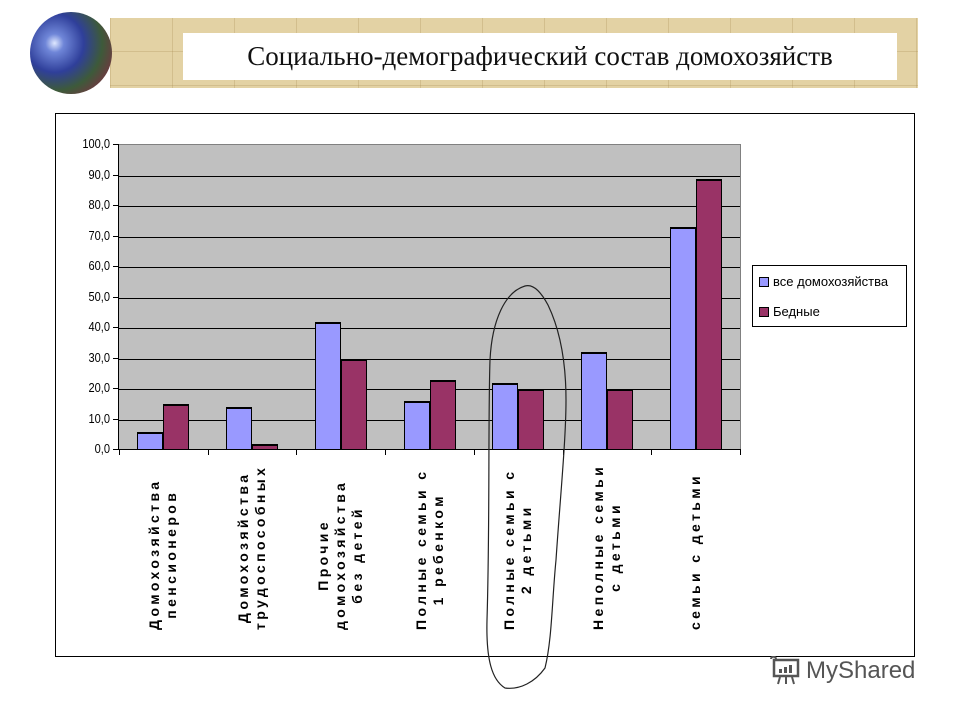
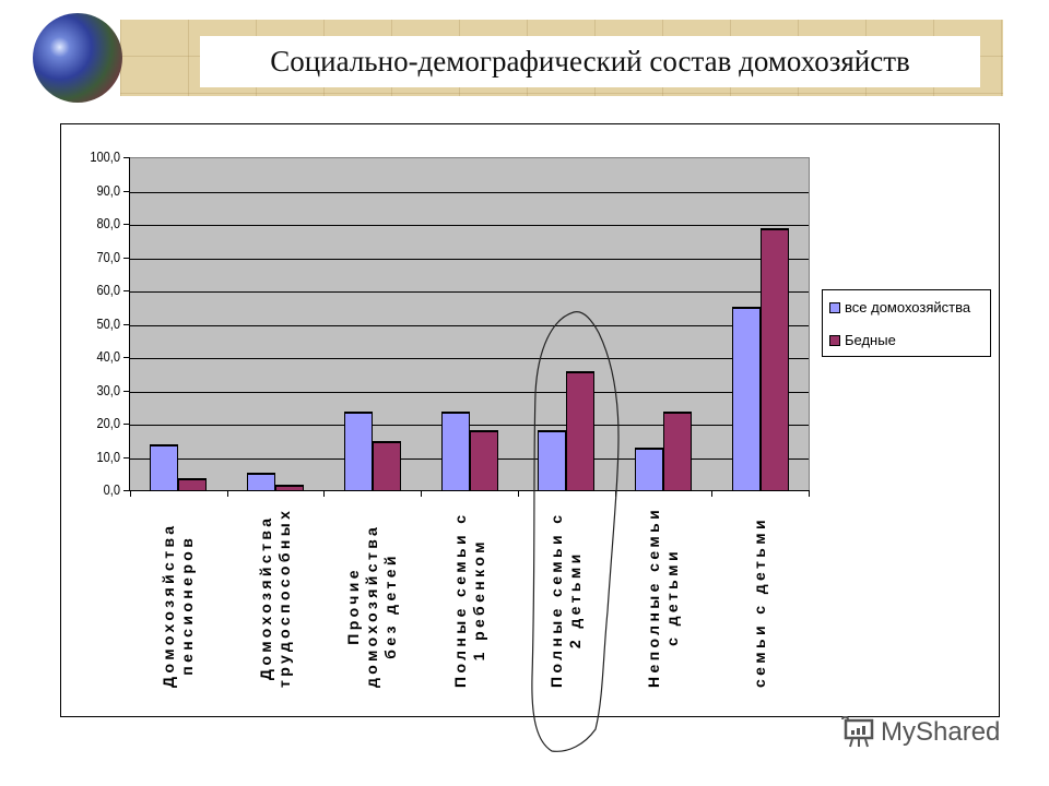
все домохозяйства/Домохозяйства пенсионеров: 6 -> 14
Бедные/Домохозяйства пенсионеров: 15 -> 4
все домохозяйства/Домохозяйства трудоспособных: 14 -> 6
все домохозяйства/Прочие домохозяйства без детей: 42 -> 24
Бедные/Прочие домохозяйства без детей: 30 -> 15
все домохозяйства/Полные семьи с 1 ребенком: 16 -> 24
Бедные/Полные семьи с 1 ребенком: 23 -> 18
все домохозяйства/Полные семьи с 2 детьми: 22 -> 18
Бедные/Полные семьи с 2 детьми: 20 -> 36
все домохозяйства/Неполные семьи с детьми: 32 -> 13
Бедные/Неполные семьи с детьми: 20 -> 24
все домохозяйства/семьи с детьми: 73 -> 56
Бедные/семьи с детьми: 89 -> 79
